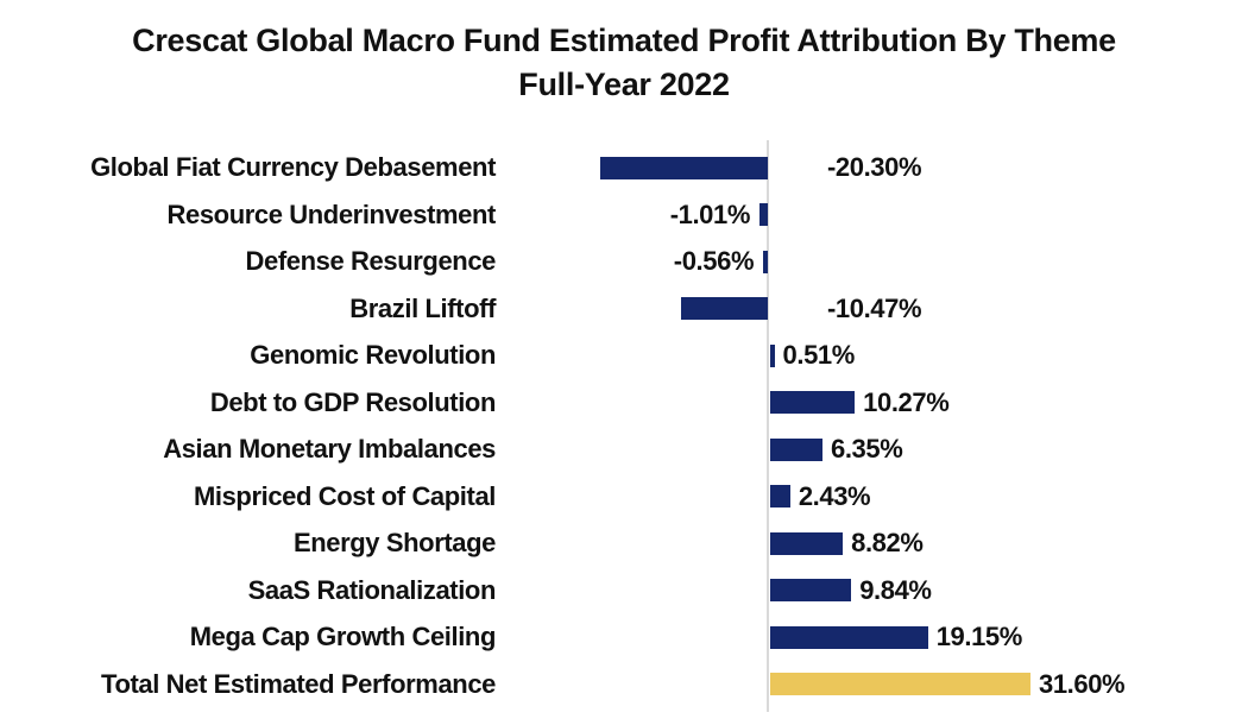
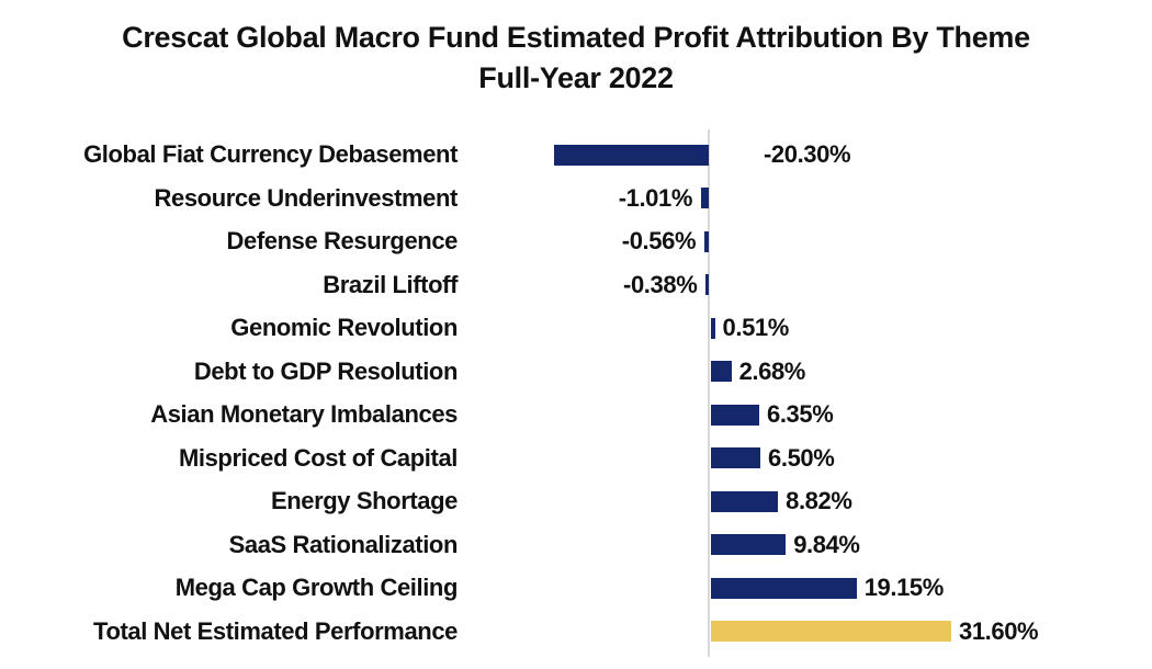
Brazil Liftoff: -10.47% -> -0.38%
Debt to GDP Resolution: 10.27% -> 2.68%
Mispriced Cost of Capital: 2.43% -> 6.50%
